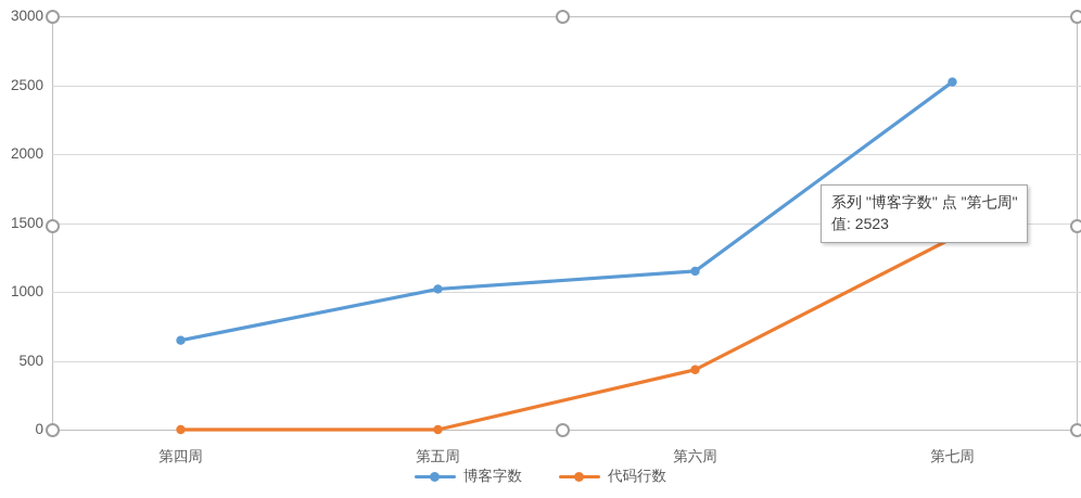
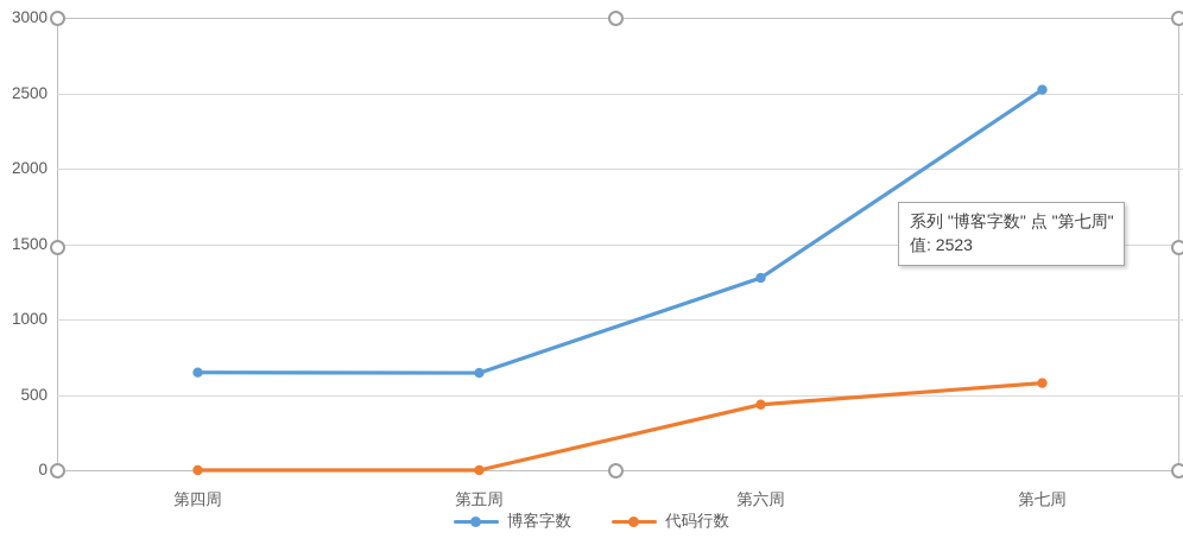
博客字数/第五周: 1020 -> 640
博客字数/第六周: 1150 -> 1280
代码行数/第七周: 1390 -> 580
